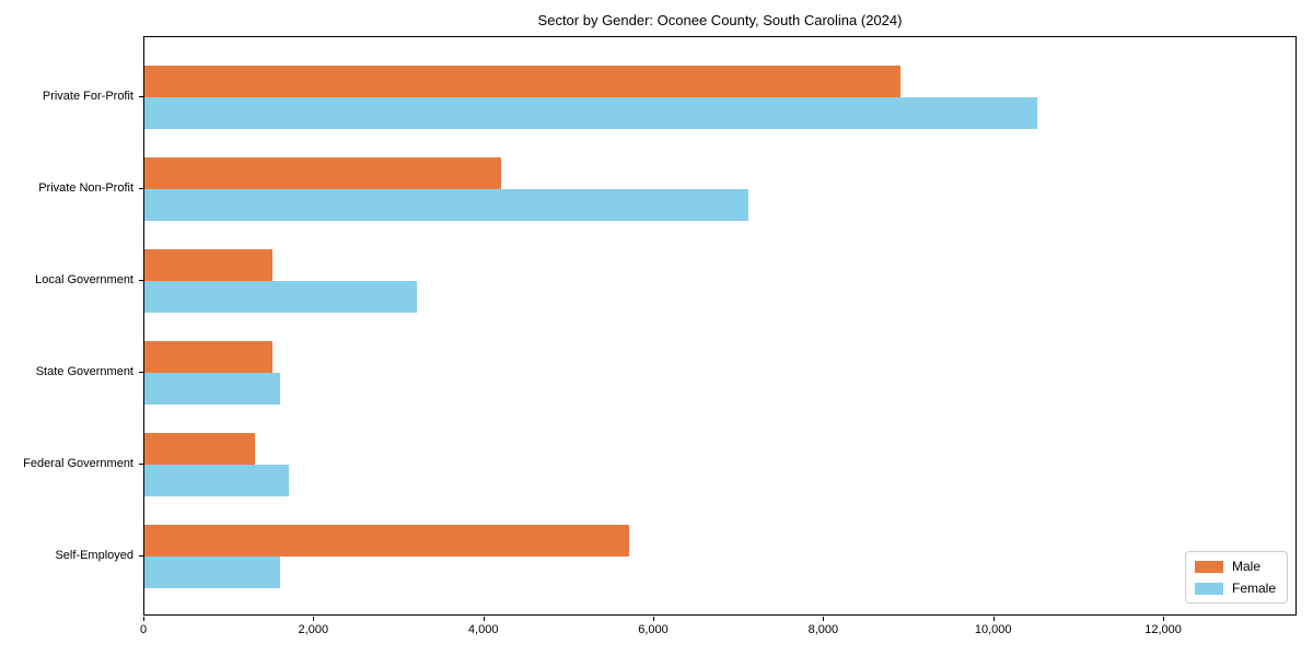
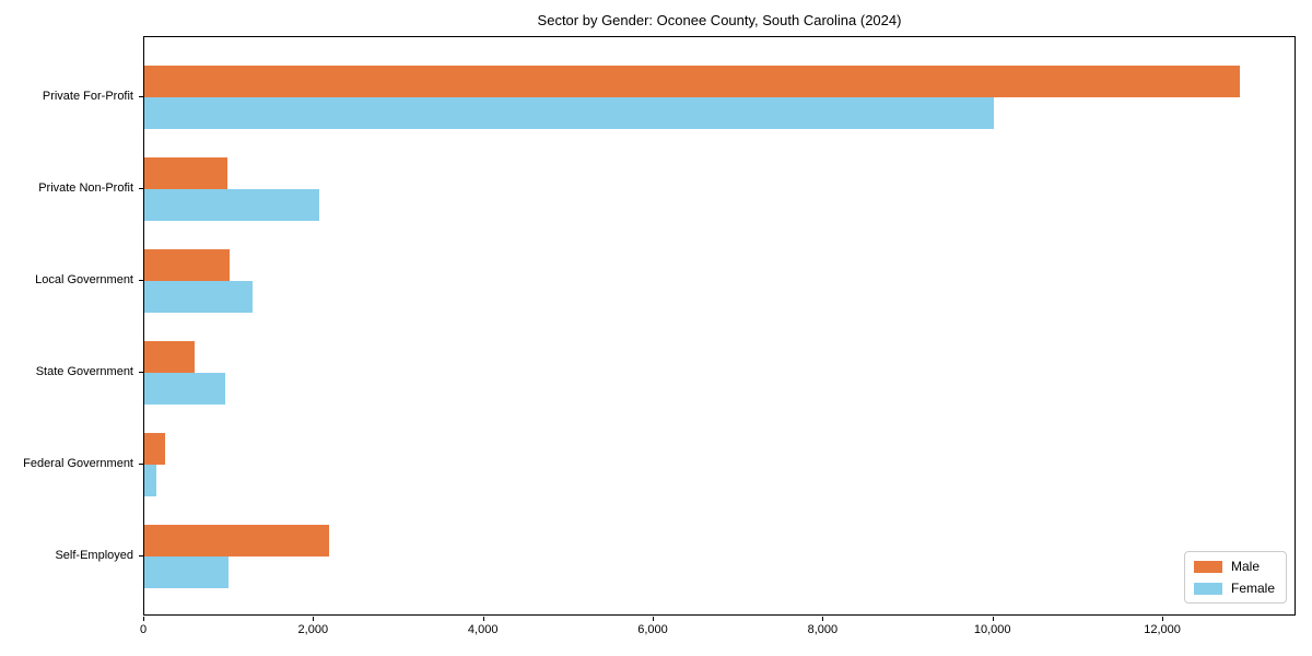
Male/Private For-Profit: 8900 -> 12900
Female/Private For-Profit: 10500 -> 10000
Male/Private Non-Profit: 4200 -> 1000
Female/Private Non-Profit: 7100 -> 2100
Male/Local Government: 1500 -> 1000
Female/Local Government: 3200 -> 1300
Male/State Government: 1500 -> 600
Female/State Government: 1600 -> 1000
Male/Federal Government: 1300 -> 200
Female/Federal Government: 1700 -> 100
Male/Self-Employed: 5700 -> 2200
Female/Self-Employed: 1600 -> 1000
